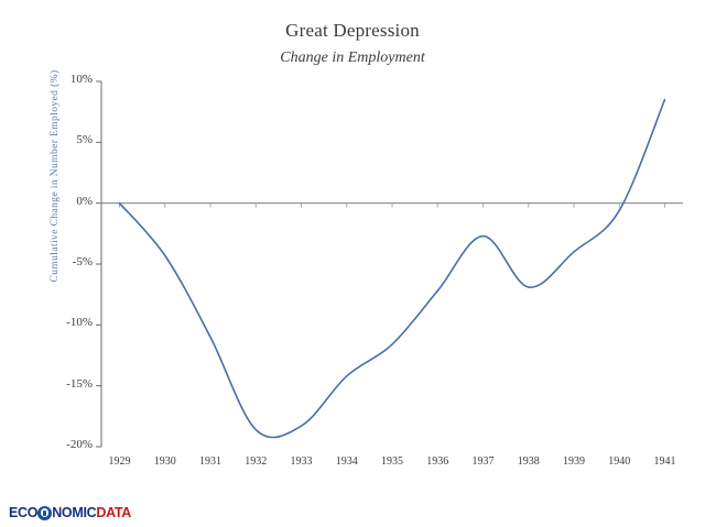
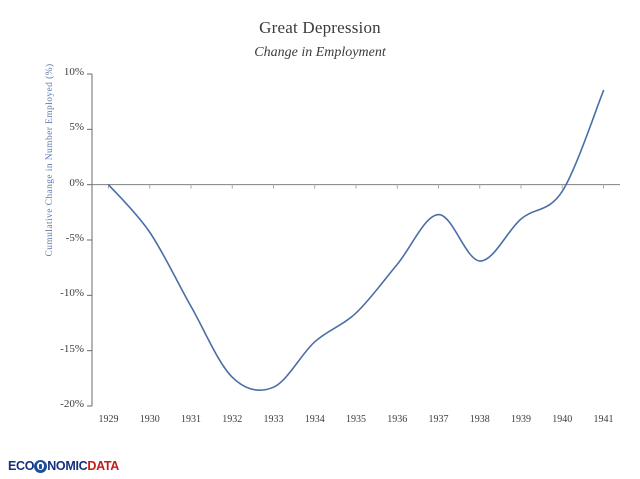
1932: -18.6% -> -17.4%
1939: -4.0% -> -3.1%
